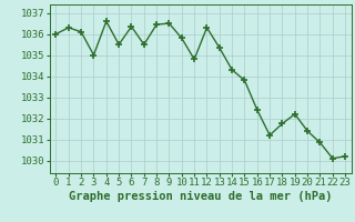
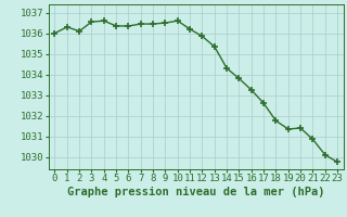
3: 1035.0 -> 1036.5
5: 1035.5 -> 1036.3
7: 1035.5 -> 1036.5
10: 1035.8 -> 1036.6
11: 1034.8 -> 1036.2
12: 1036.3 -> 1035.8
16: 1032.4 -> 1033.2
17: 1031.2 -> 1032.6
19: 1032.2 -> 1031.3
23: 1030.2 -> 1029.8
